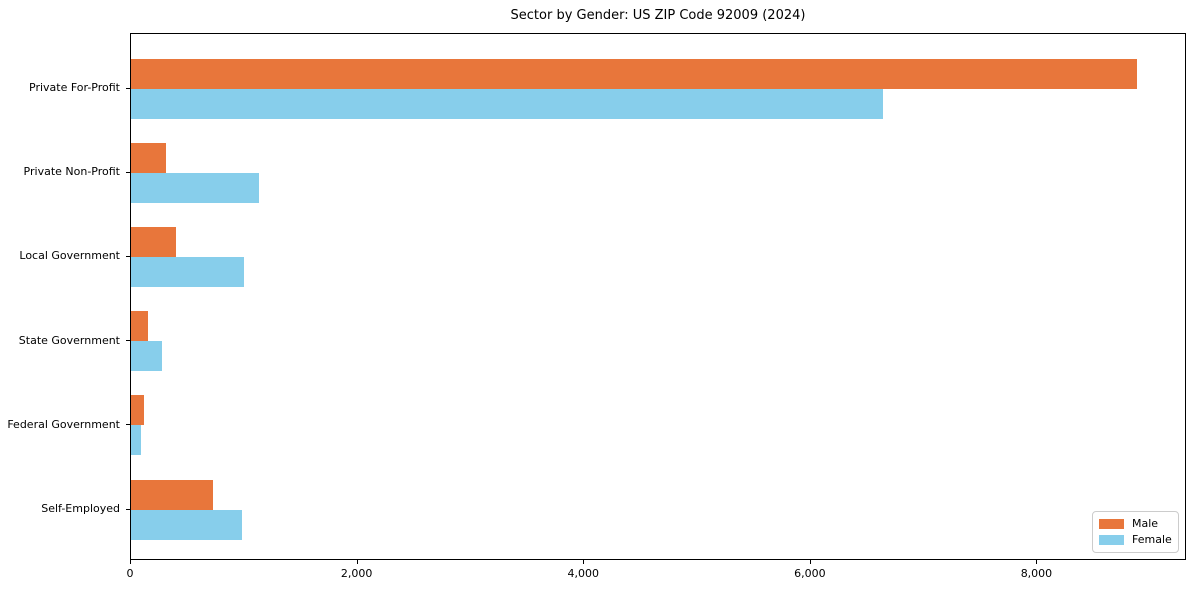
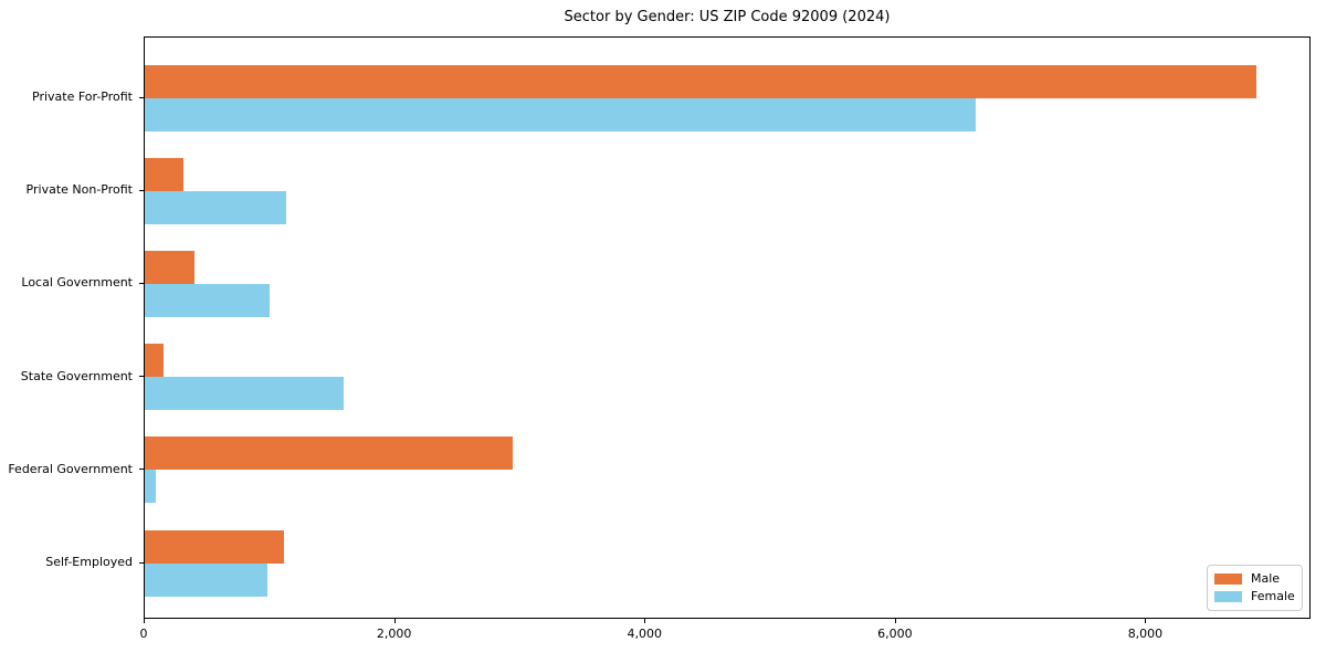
Female/State Government: 270 -> 1590
Male/Federal Government: 120 -> 2940
Male/Self-Employed: 720 -> 1110
